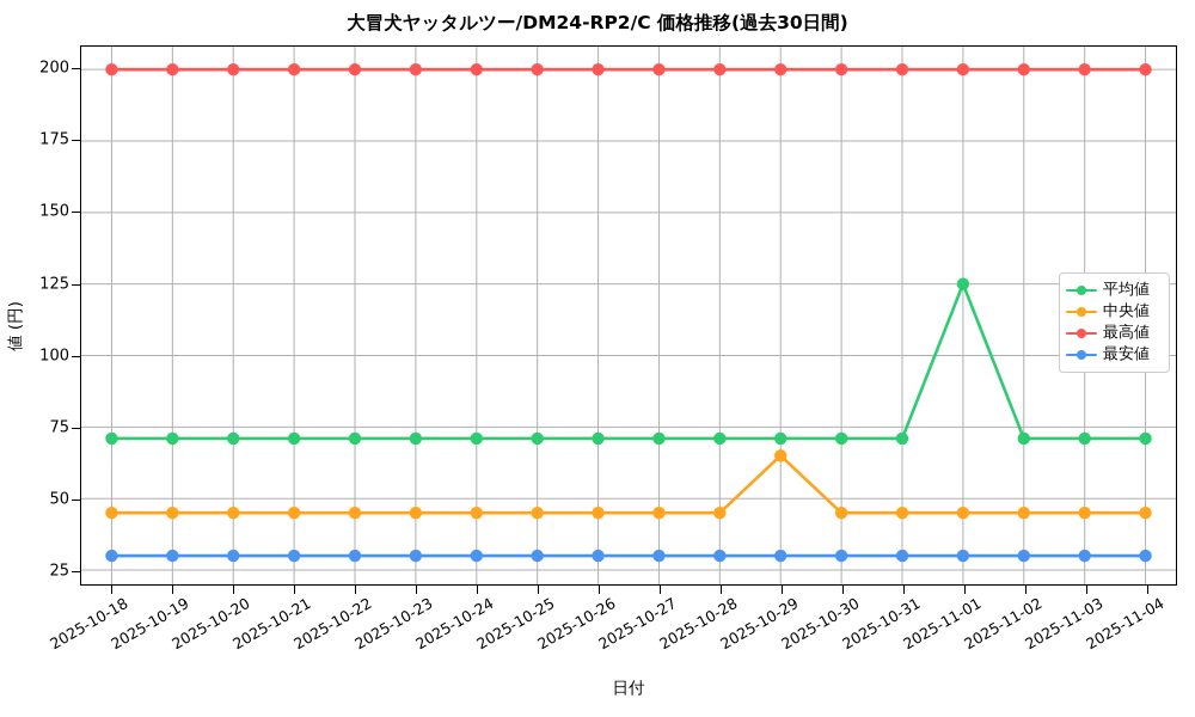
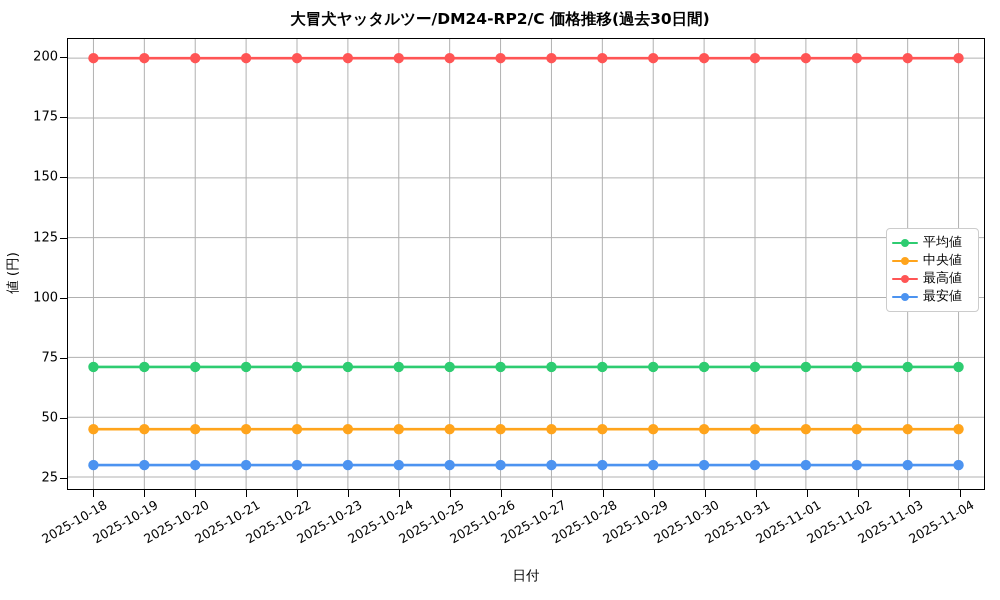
中央値/2025-10-29: 65 -> 45
平均値/2025-11-01: 125 -> 71
